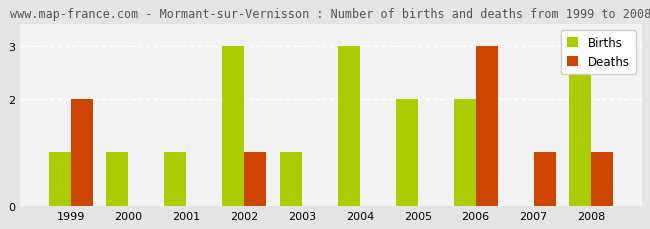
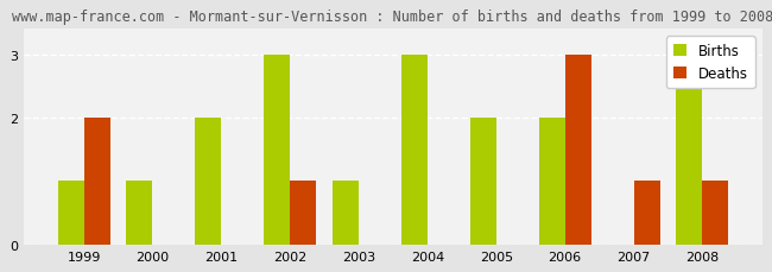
Births/2001: 1 -> 2
